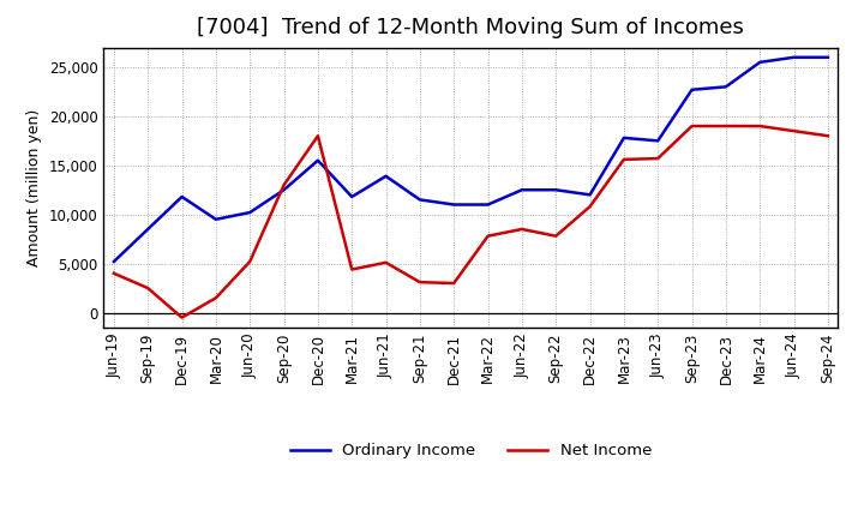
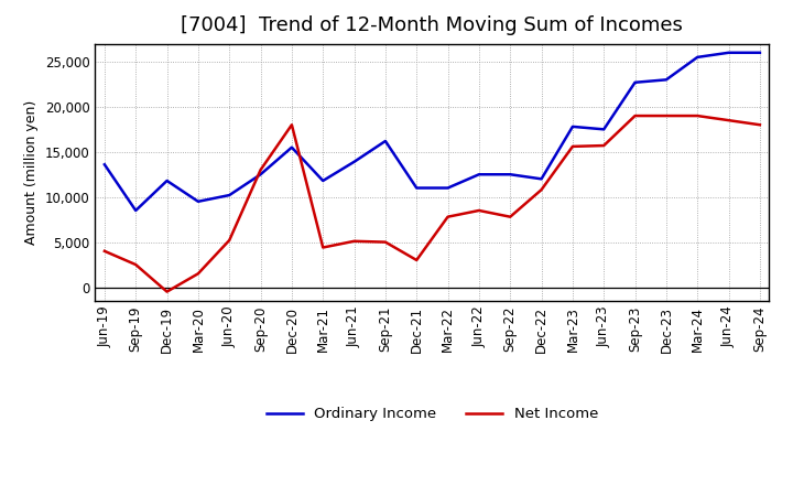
Ordinary Income/Jun-19: 5,200 -> 13,600
Ordinary Income/Sep-21: 11,500 -> 16,200
Net Income/Sep-21: 3,100 -> 5,000
